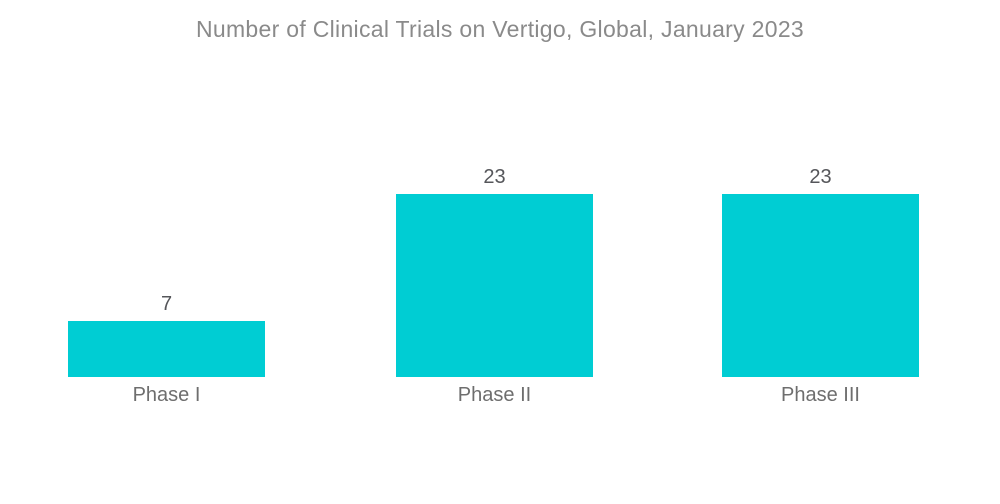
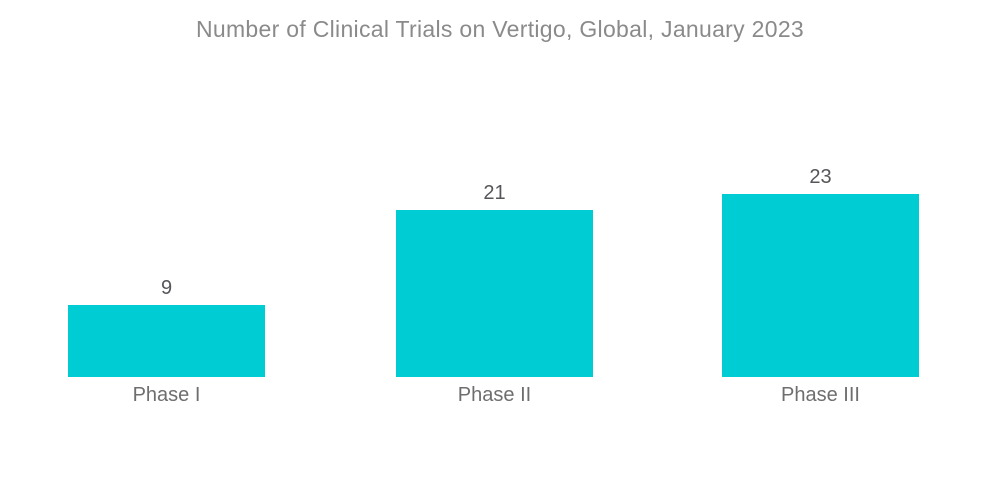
Phase I: 7 -> 9
Phase II: 23 -> 21
